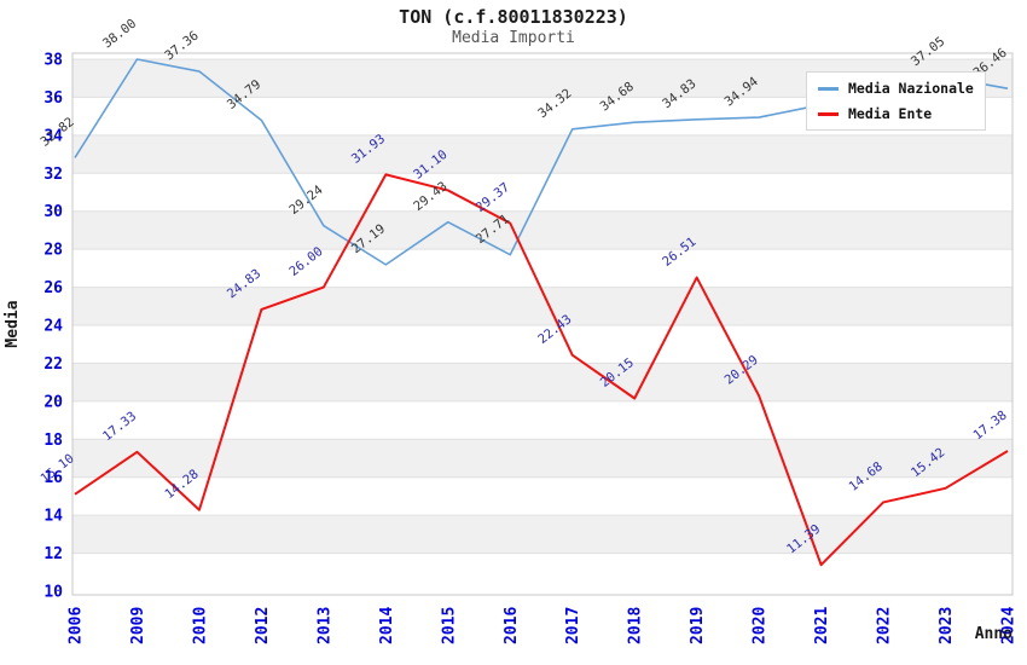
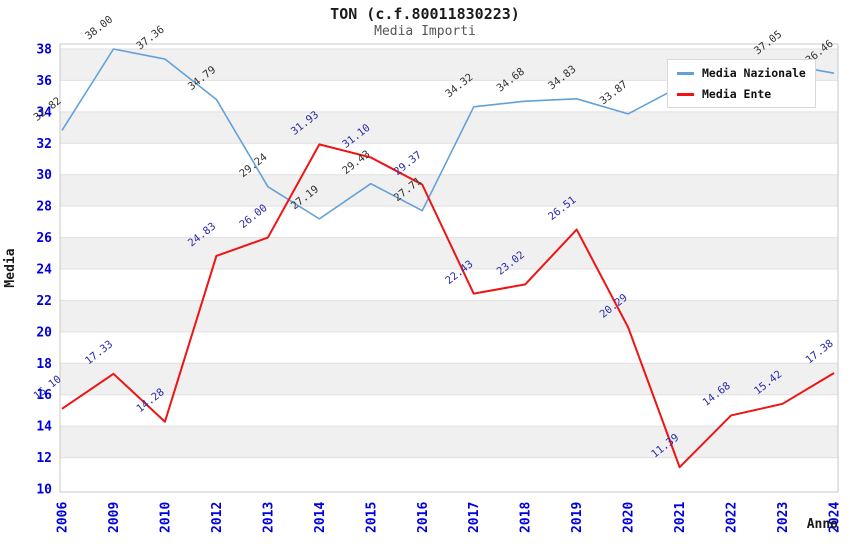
Media Ente/2018: 20.15 -> 23.02
Media Nazionale/2020: 34.94 -> 33.87
